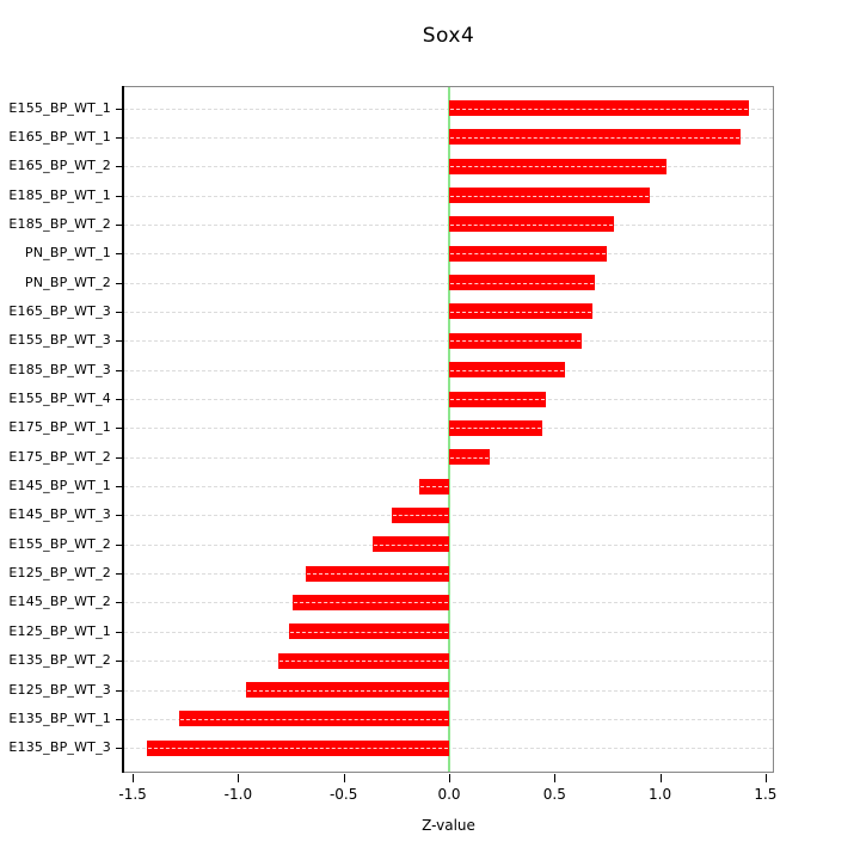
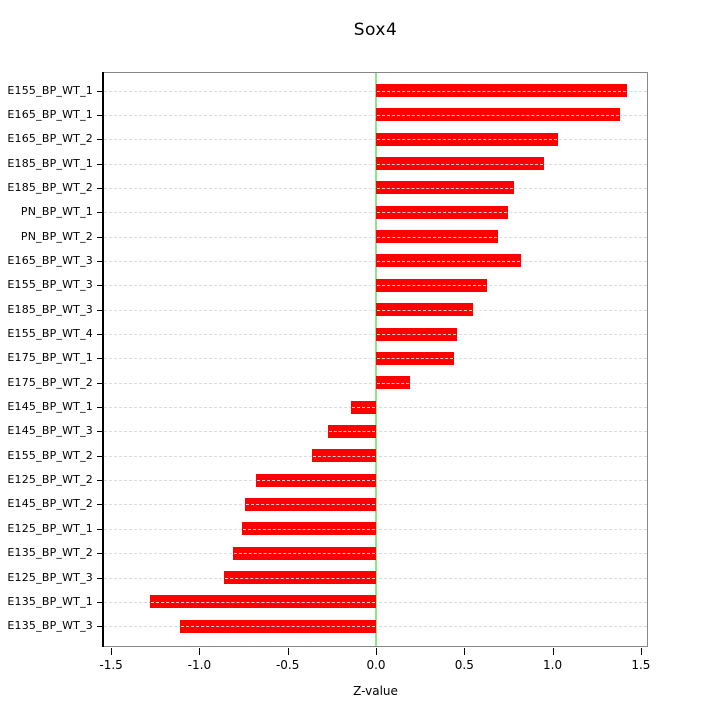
E165_BP_WT_3: 0.68 -> 0.82
E125_BP_WT_3: -0.96 -> -0.86
E135_BP_WT_3: -1.43 -> -1.11
